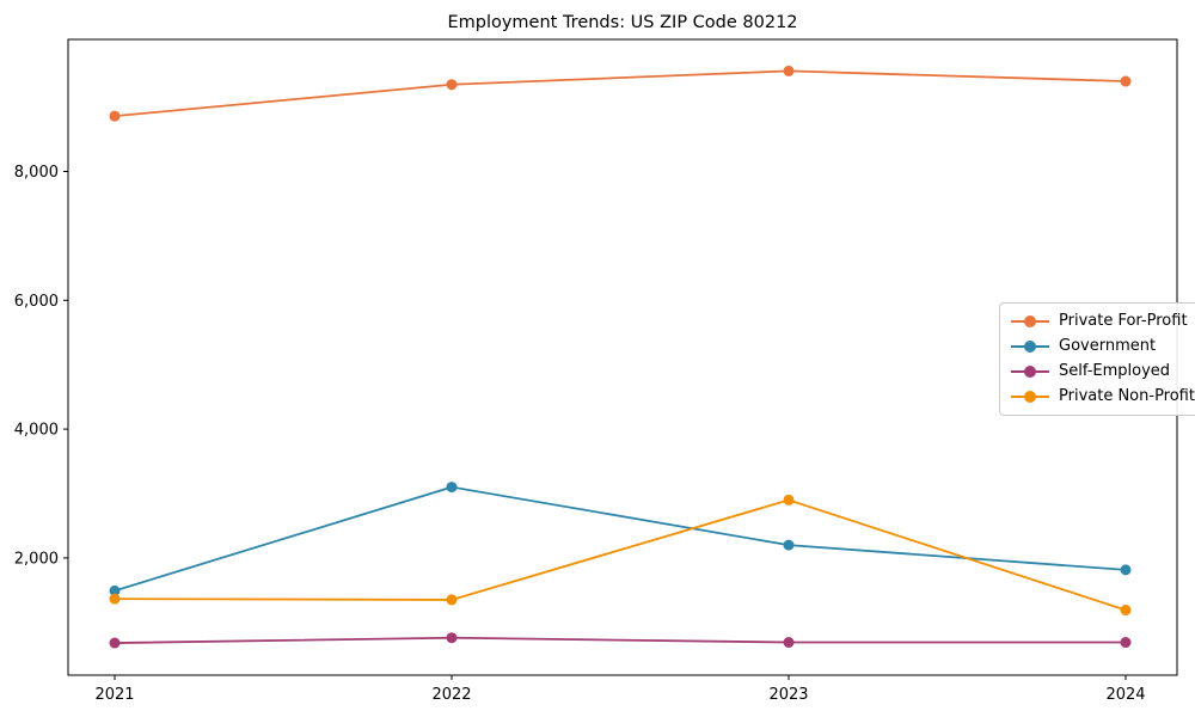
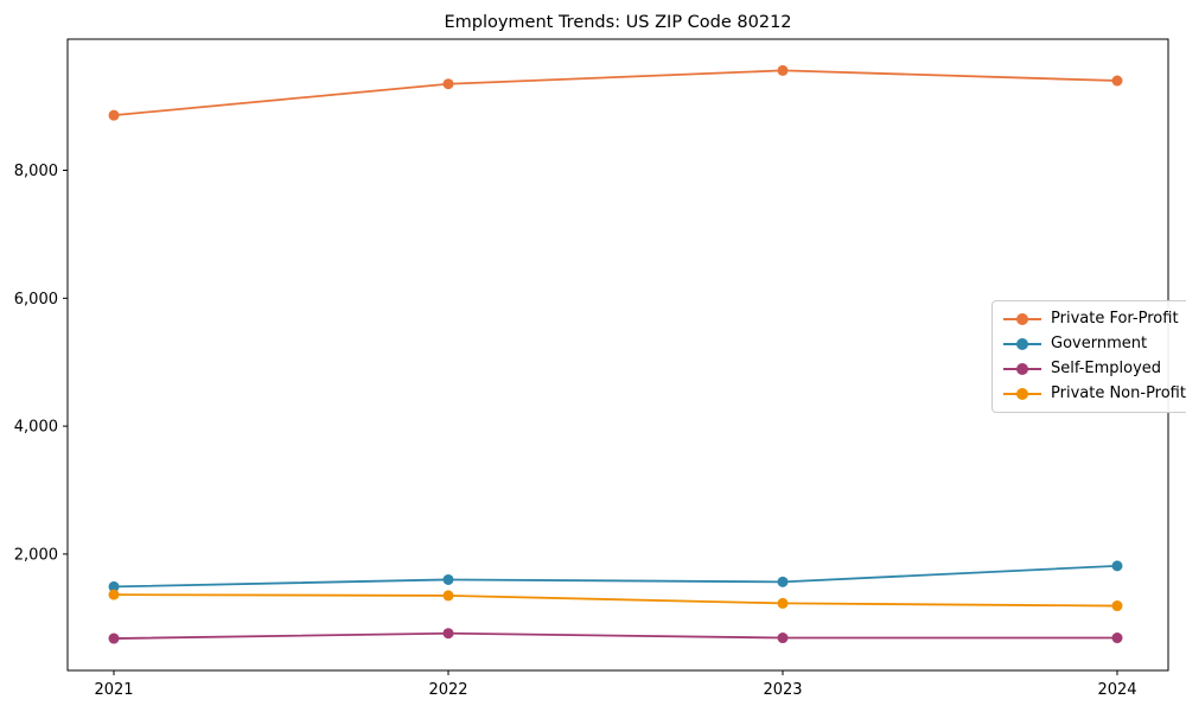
Government/2022: 3100 -> 1600
Government/2023: 2200 -> 1600
Private Non-Profit/2023: 2900 -> 1200
